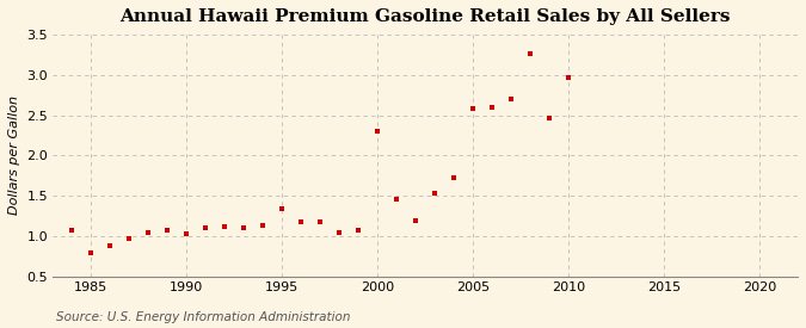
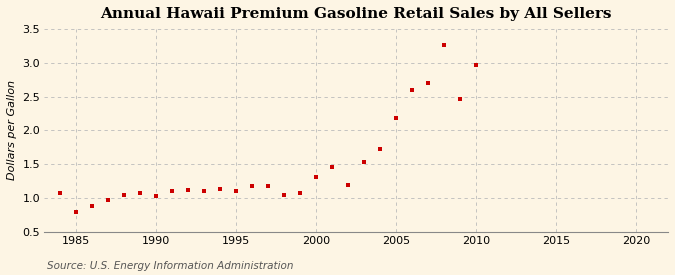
1995: 1.34 -> 1.10
2000: 2.30 -> 1.31
2005: 2.58 -> 2.18
